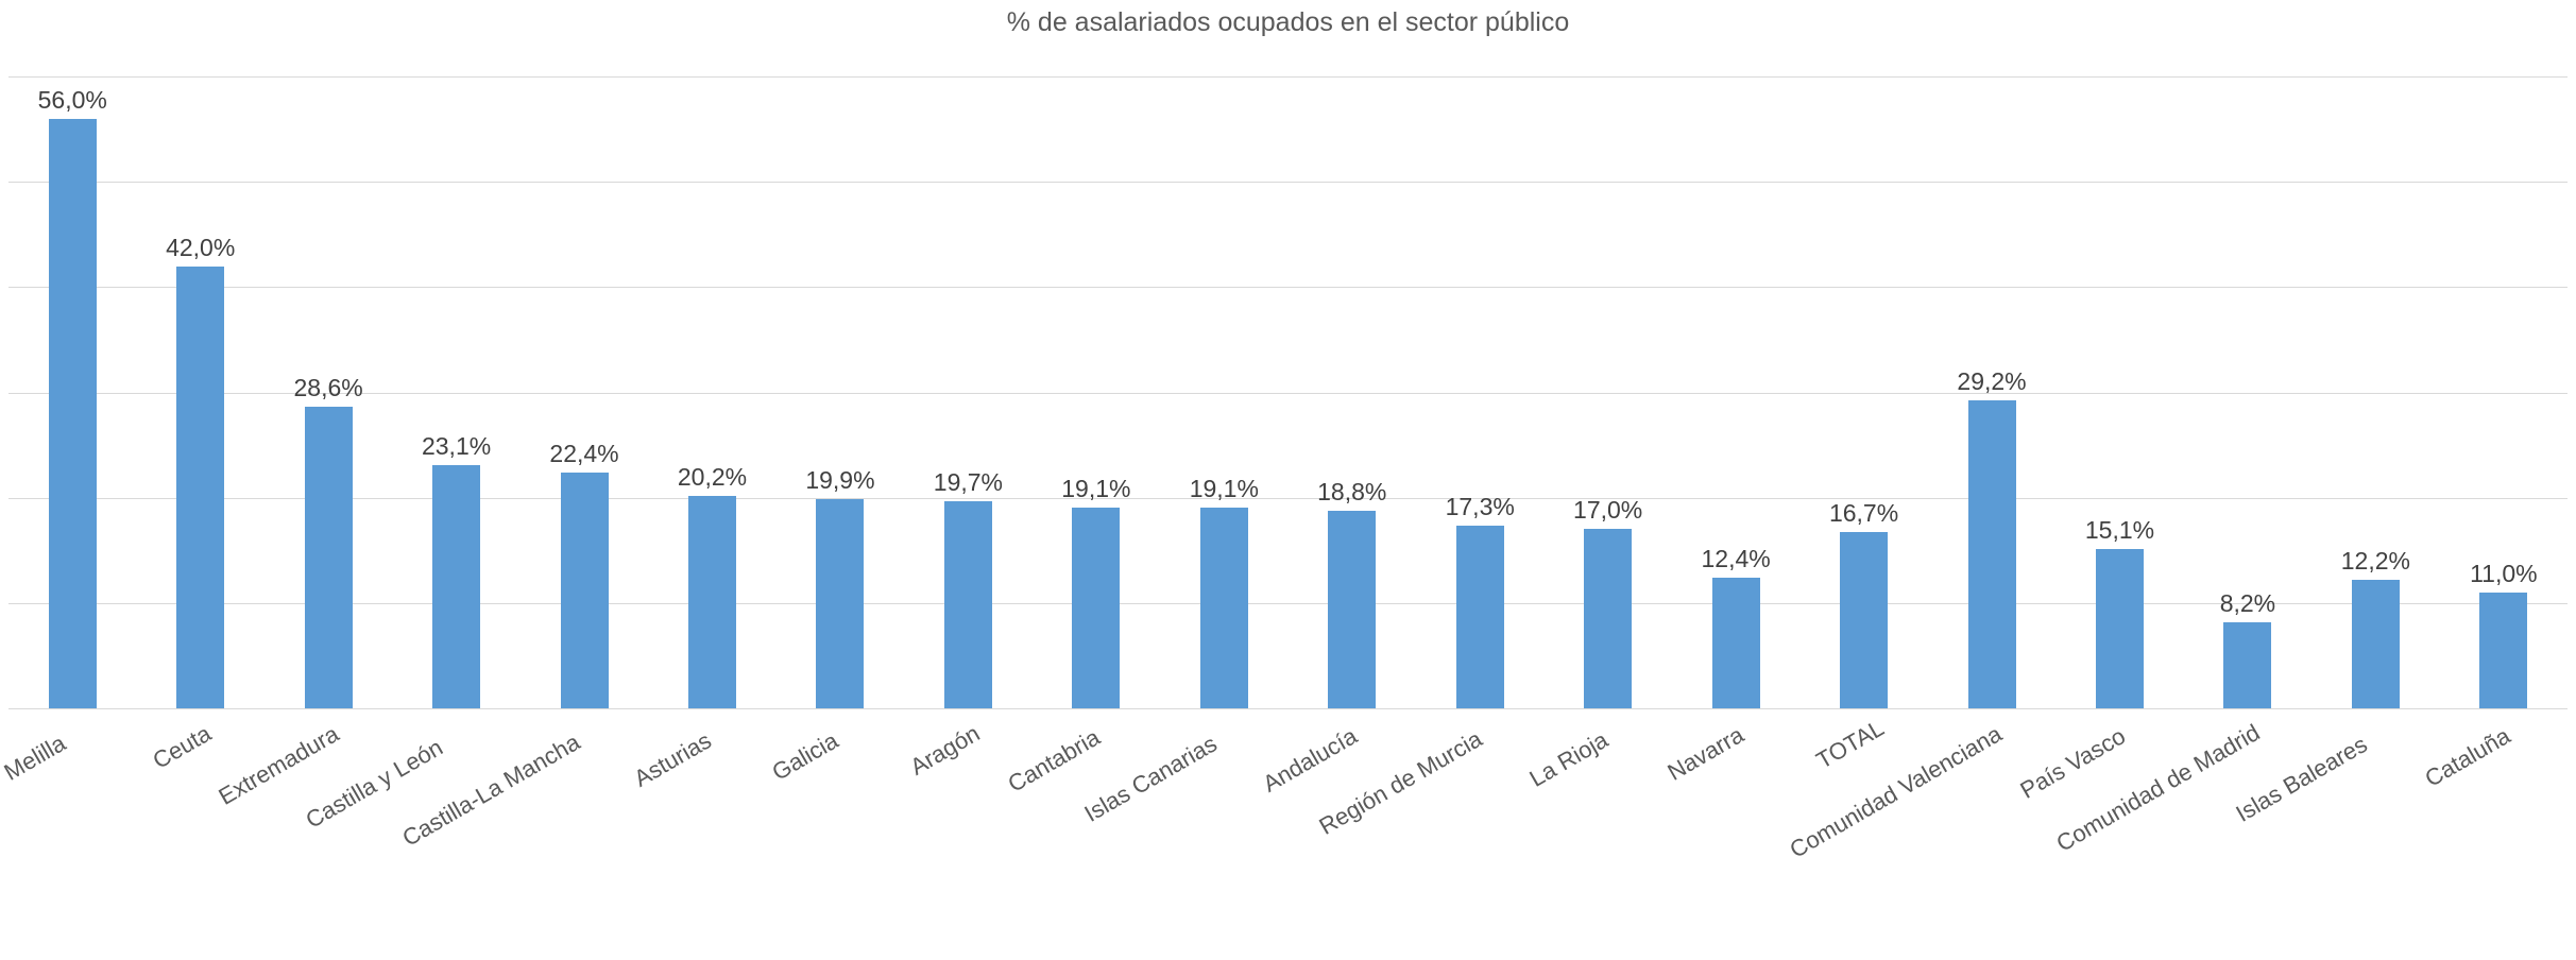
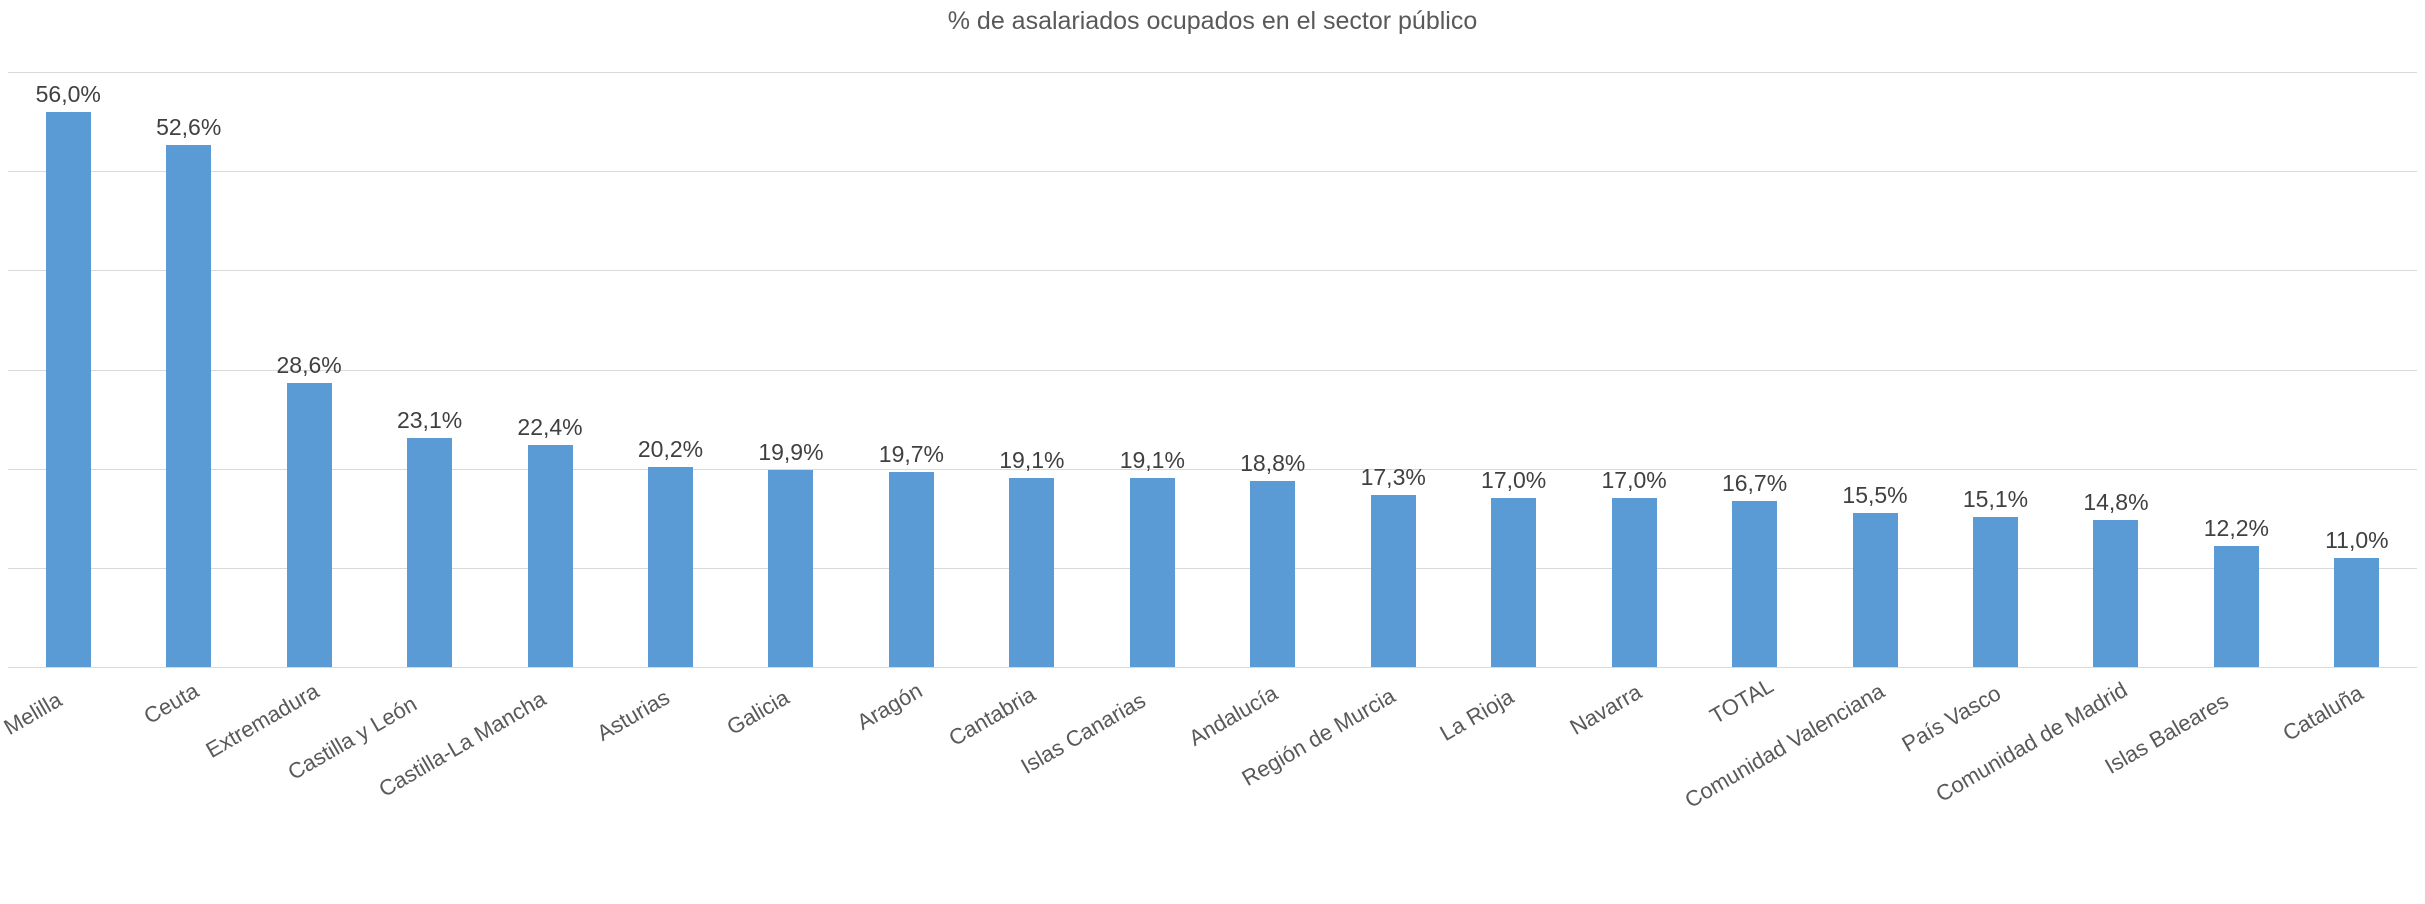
Ceuta: 42,0% -> 52,6%
Navarra: 12,4% -> 17,0%
Comunidad Valenciana: 29,2% -> 15,5%
Comunidad de Madrid: 8,2% -> 14,8%
